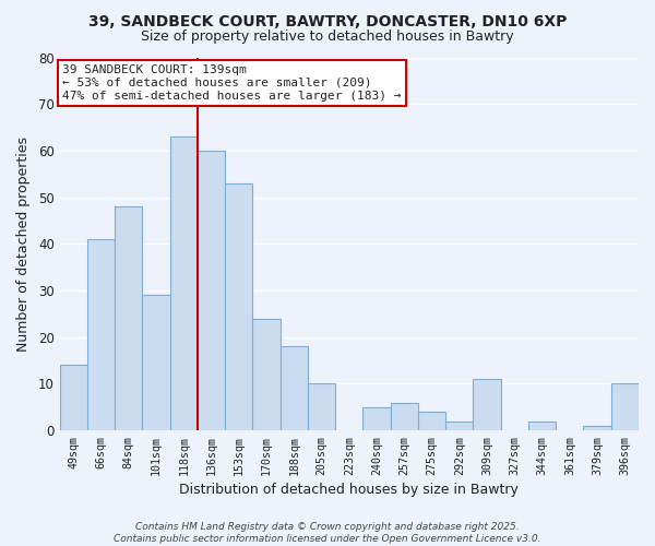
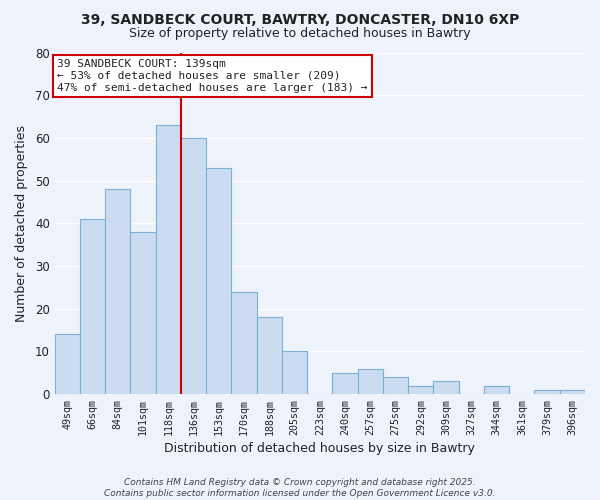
101sqm: 29 -> 38
309sqm: 11 -> 3
396sqm: 10 -> 1
